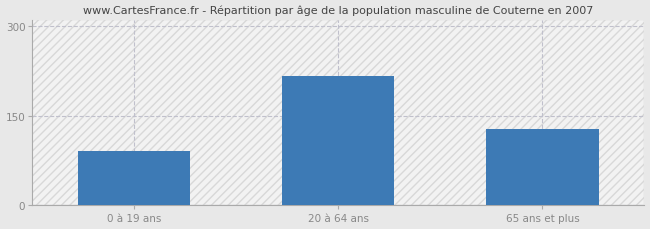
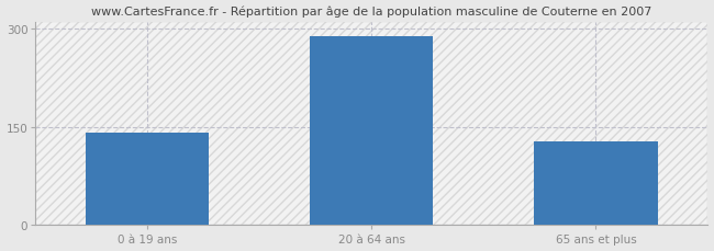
0 à 19 ans: 90 -> 141
20 à 64 ans: 216 -> 288
